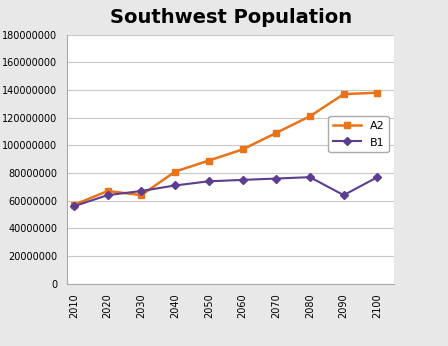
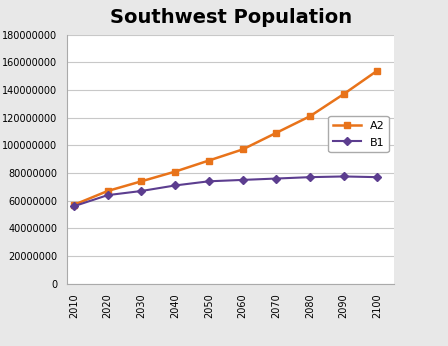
A2/2030: 64000000 -> 74000000
B1/2090: 64000000 -> 78000000
A2/2100: 138000000 -> 154000000
